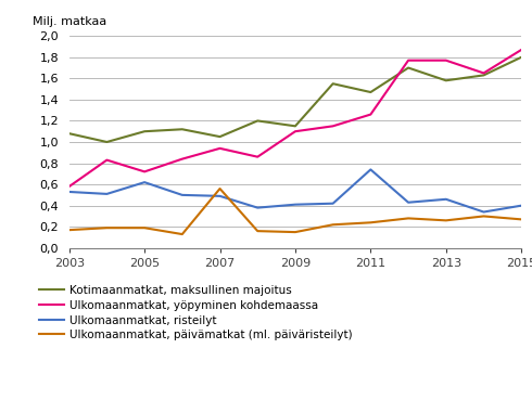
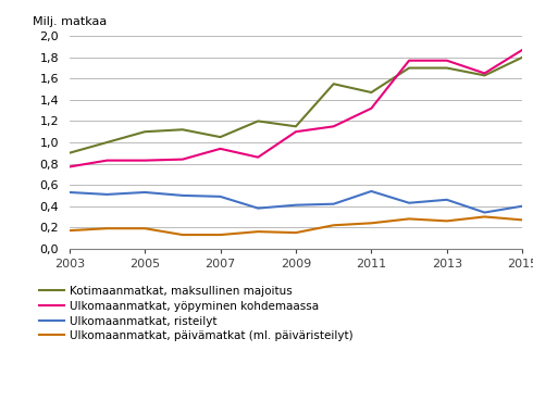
Kotimaanmatkat, maksullinen majoitus/2003: 1,08 -> 0,90
Ulkomaanmatkat, yöpyminen kohdemaassa/2003: 0,58 -> 0,77
Ulkomaanmatkat, yöpyminen kohdemaassa/2005: 0,72 -> 0,83
Ulkomaanmatkat, risteilyt/2005: 0,62 -> 0,53
Ulkomaanmatkat, päivämatkat (ml. päiväristeilyt)/2007: 0,56 -> 0,13
Ulkomaanmatkat, yöpyminen kohdemaassa/2011: 1,26 -> 1,32
Ulkomaanmatkat, risteilyt/2011: 0,74 -> 0,54
Kotimaanmatkat, maksullinen majoitus/2013: 1,58 -> 1,70
